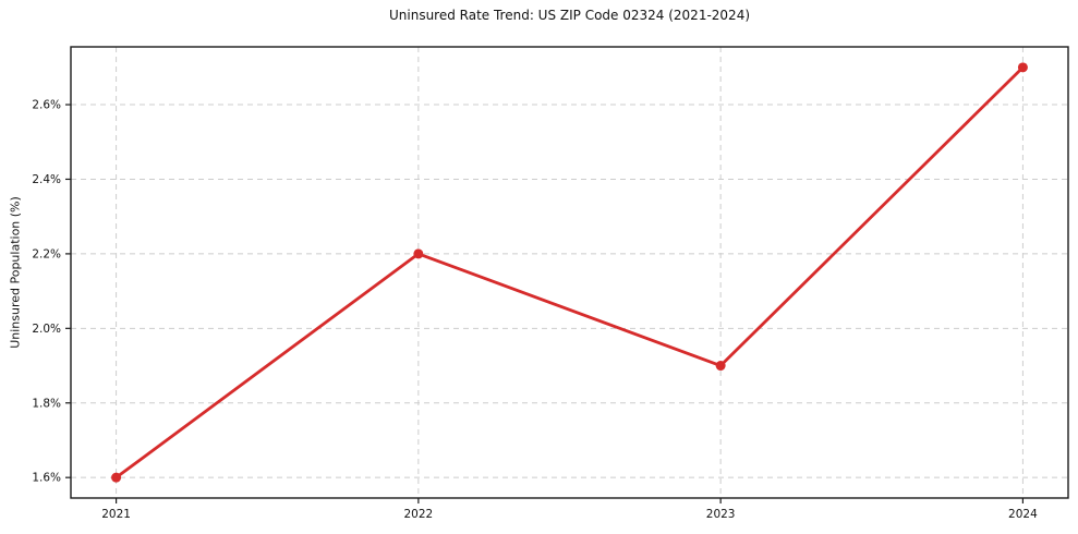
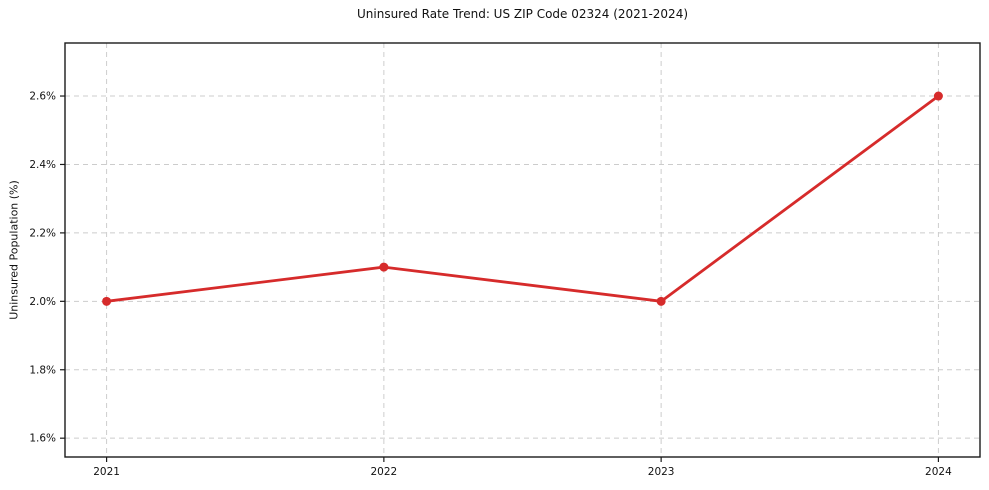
2021: 1.6% -> 2.0%
2022: 2.2% -> 2.1%
2023: 1.9% -> 2.0%
2024: 2.7% -> 2.6%
